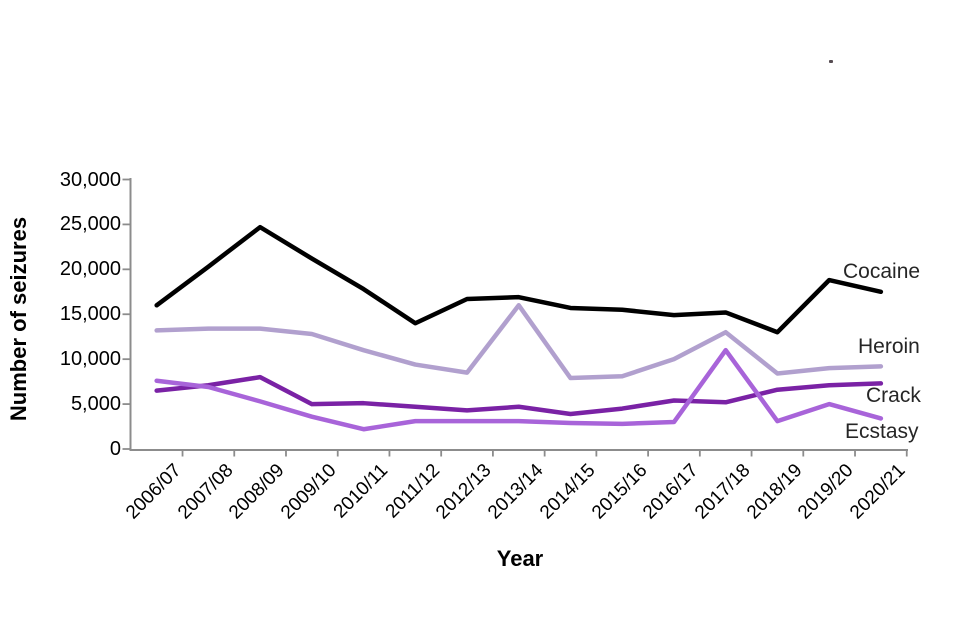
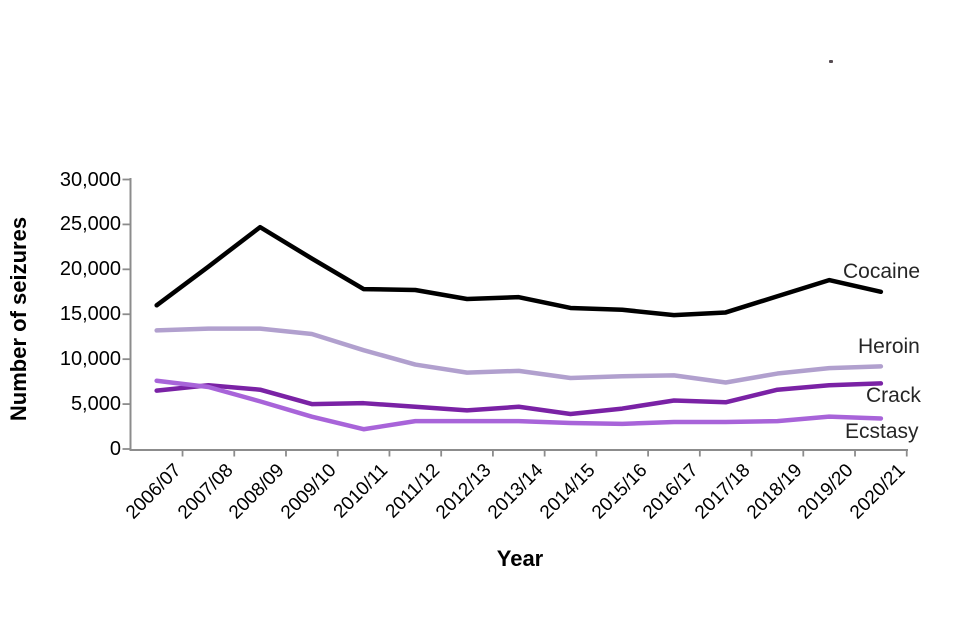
Crack/2008/09: 8000 -> 7000
Cocaine/2011/12: 14000 -> 18000
Heroin/2013/14: 16000 -> 9000
Heroin/2016/17: 10000 -> 8000
Heroin/2017/18: 13000 -> 7000
Ecstasy/2017/18: 11000 -> 3000
Cocaine/2018/19: 13000 -> 17000
Ecstasy/2019/20: 5000 -> 4000
